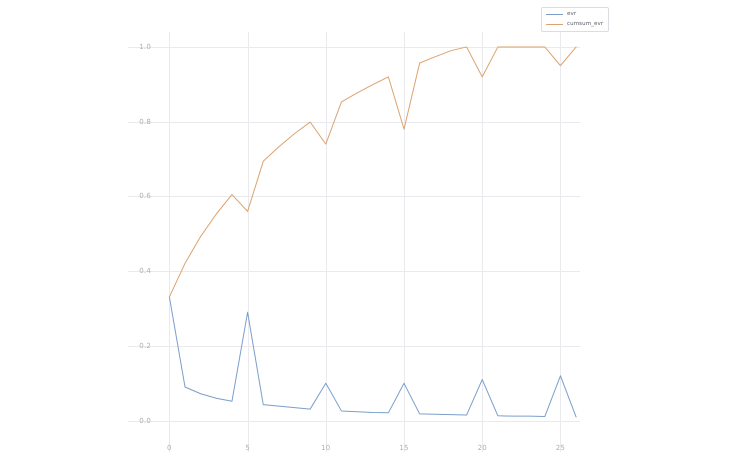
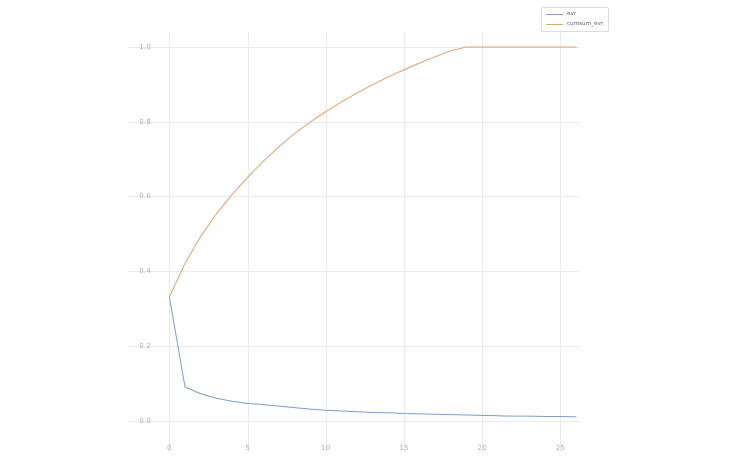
evr/5: 0.29 -> 0.05
cumsum_evr/5: 0.56 -> 0.65
evr/10: 0.10 -> 0.03
cumsum_evr/10: 0.74 -> 0.83
evr/15: 0.10 -> 0.02
cumsum_evr/15: 0.78 -> 0.94
evr/20: 0.11 -> 0.01
cumsum_evr/20: 0.92 -> 1.00
evr/25: 0.12 -> 0.01
cumsum_evr/25: 0.95 -> 1.00
